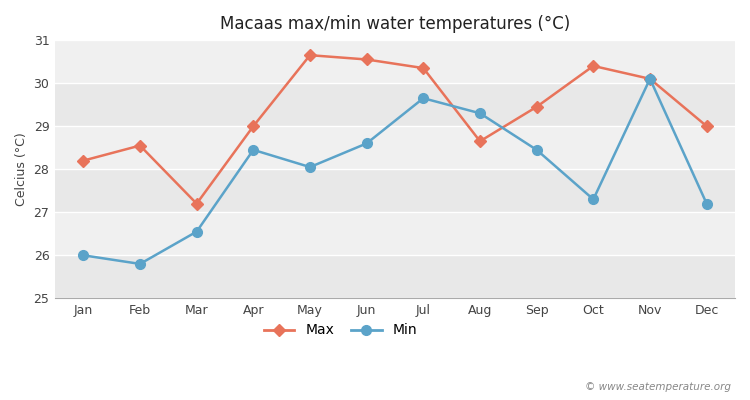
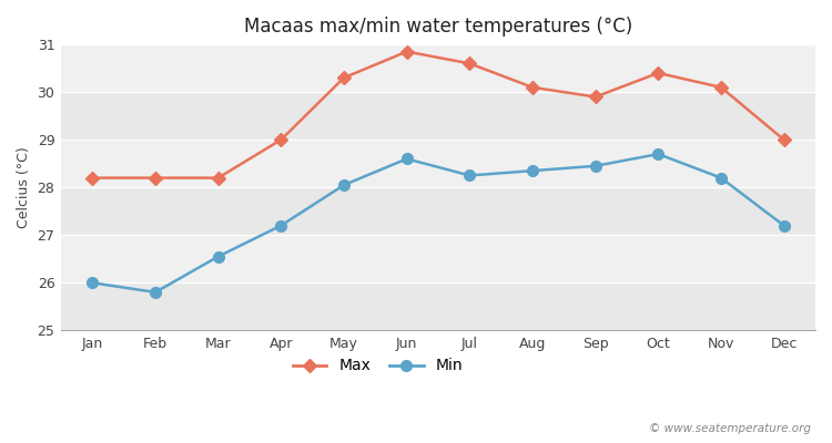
Max/Feb: 28.55 -> 28.20
Max/Mar: 27.20 -> 28.20
Min/Apr: 28.45 -> 27.20
Max/May: 30.65 -> 30.30
Max/Jun: 30.55 -> 30.85
Max/Jul: 30.35 -> 30.60
Min/Jul: 29.65 -> 28.25
Max/Aug: 28.65 -> 30.10
Min/Aug: 29.30 -> 28.35
Max/Sep: 29.45 -> 29.90
Min/Oct: 27.30 -> 28.70
Min/Nov: 30.10 -> 28.20
